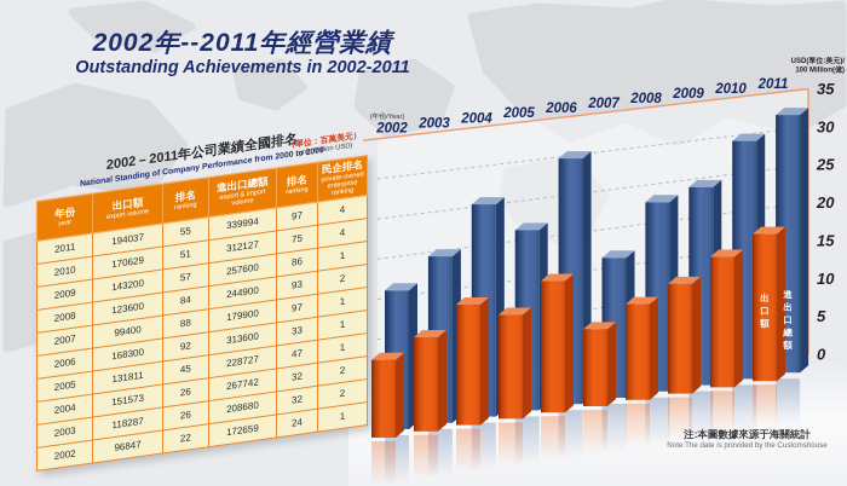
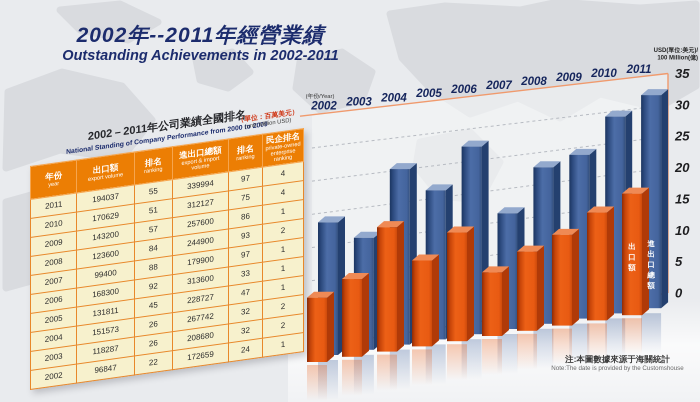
進出口總額/2002: 17 -> 20
進出口總額/2003: 21 -> 17
出口額/2004: 15 -> 19
進出口總額/2006: 31 -> 29
